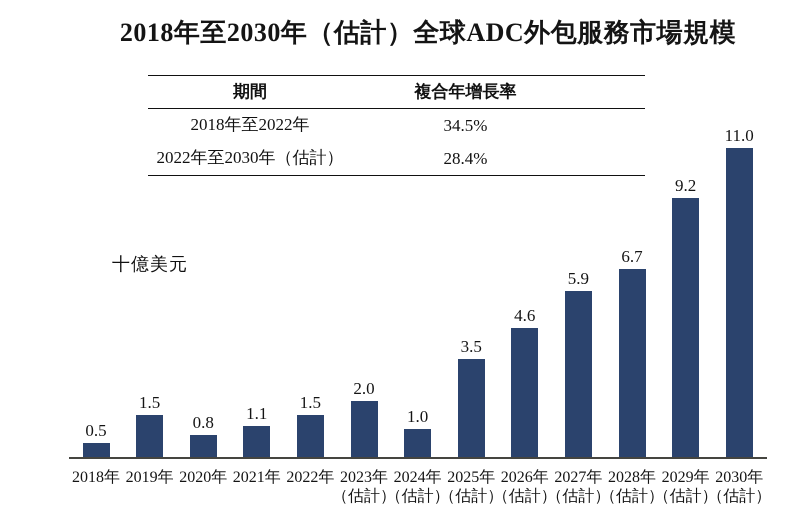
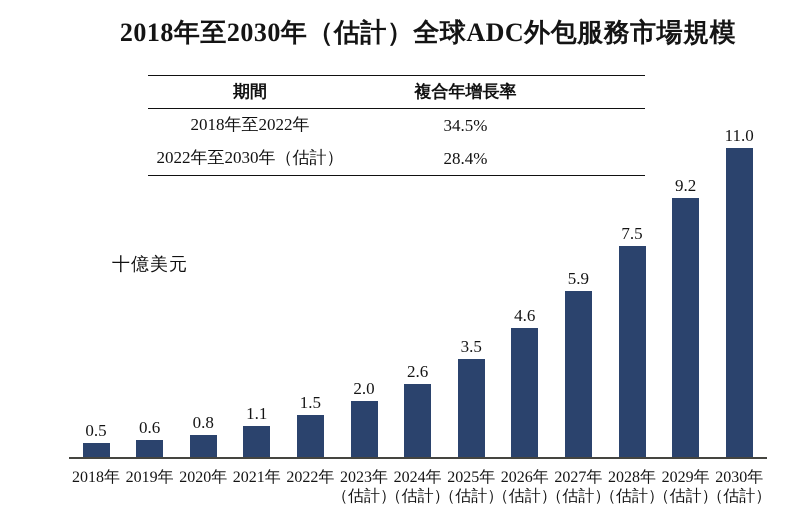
2019年: 1.5 -> 0.6
2024年: 1.0 -> 2.6
2028年: 6.7 -> 7.5
